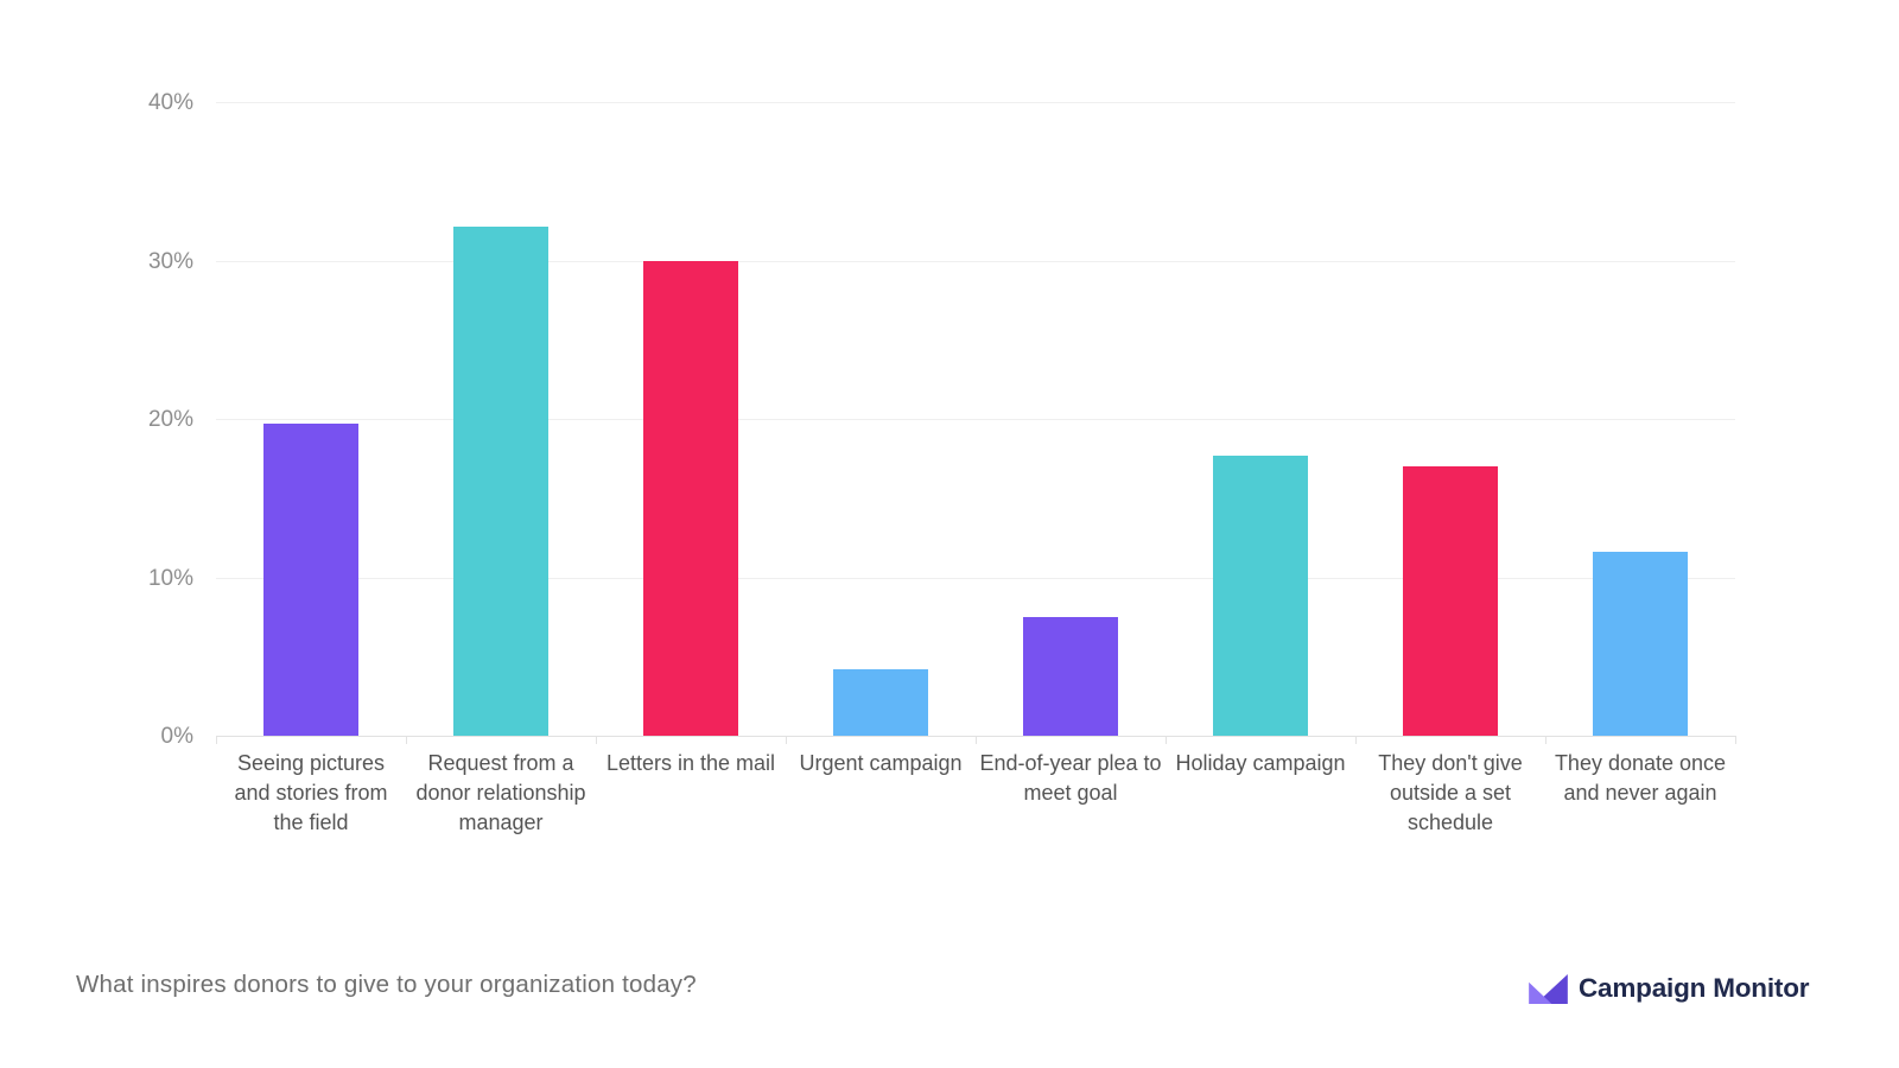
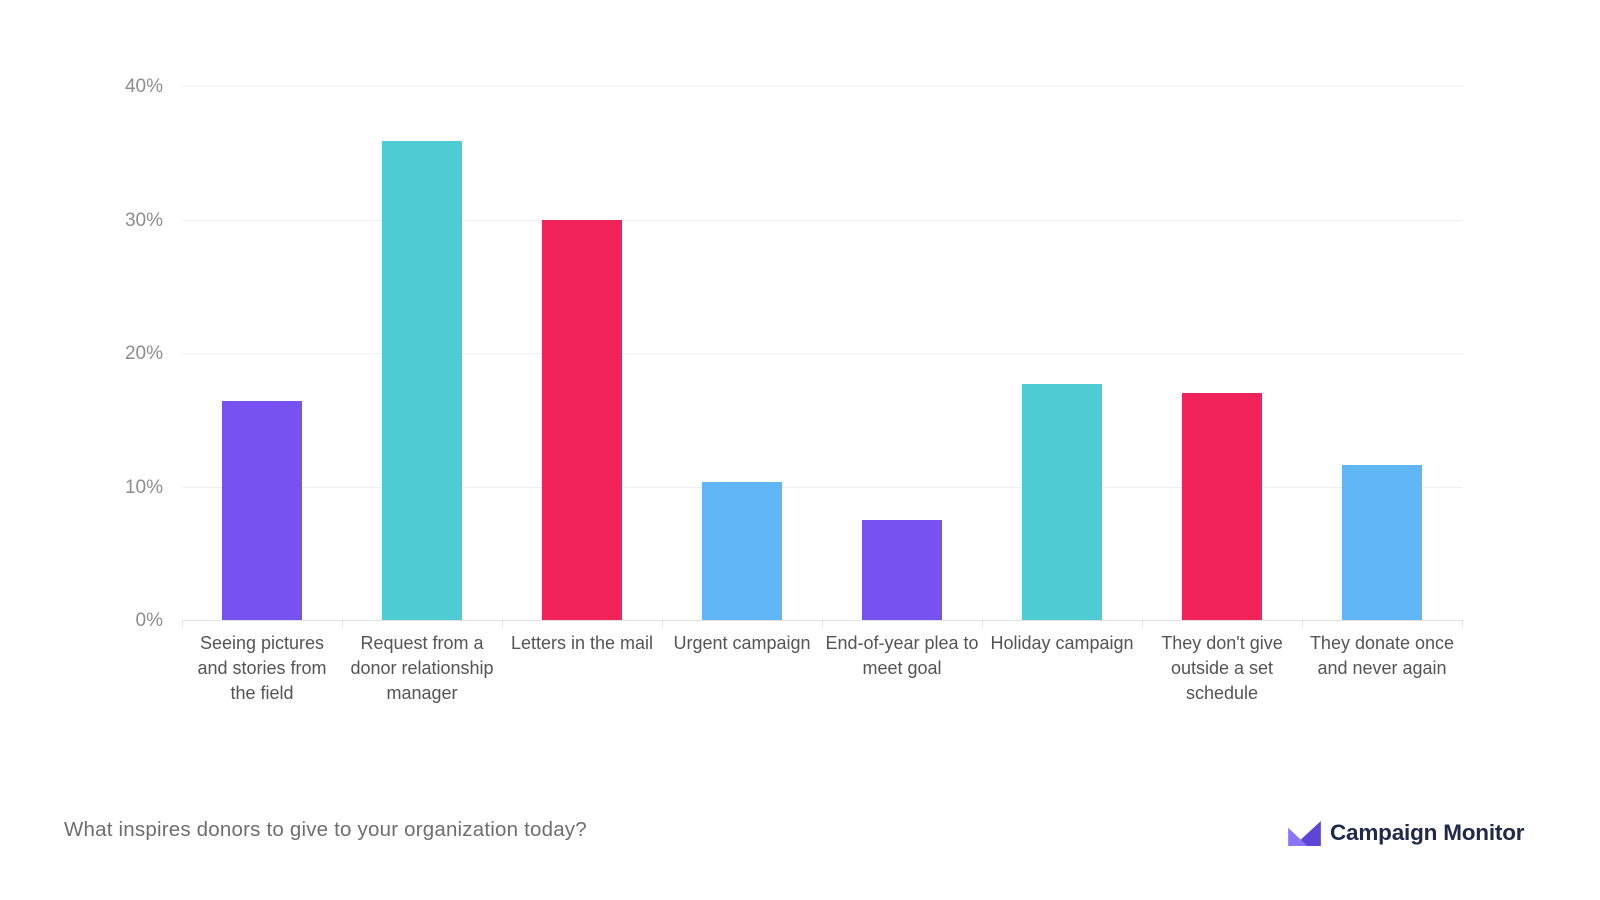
Seeing pictures and stories from the field: 19.7% -> 16.4%
Request from a donor relationship manager: 32.1% -> 35.9%
Urgent campaign: 4.2% -> 10.3%
